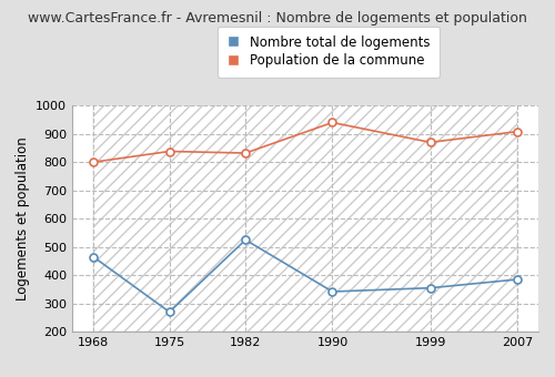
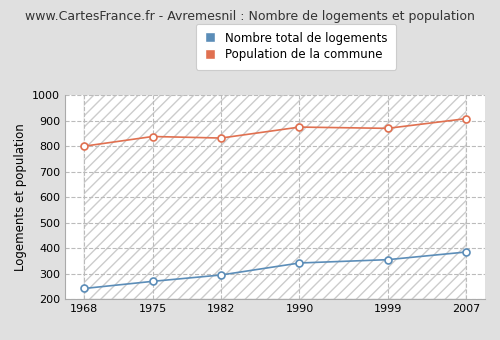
Nombre total de logements/1968: 465 -> 242
Nombre total de logements/1982: 525 -> 295
Population de la commune/1990: 940 -> 875
